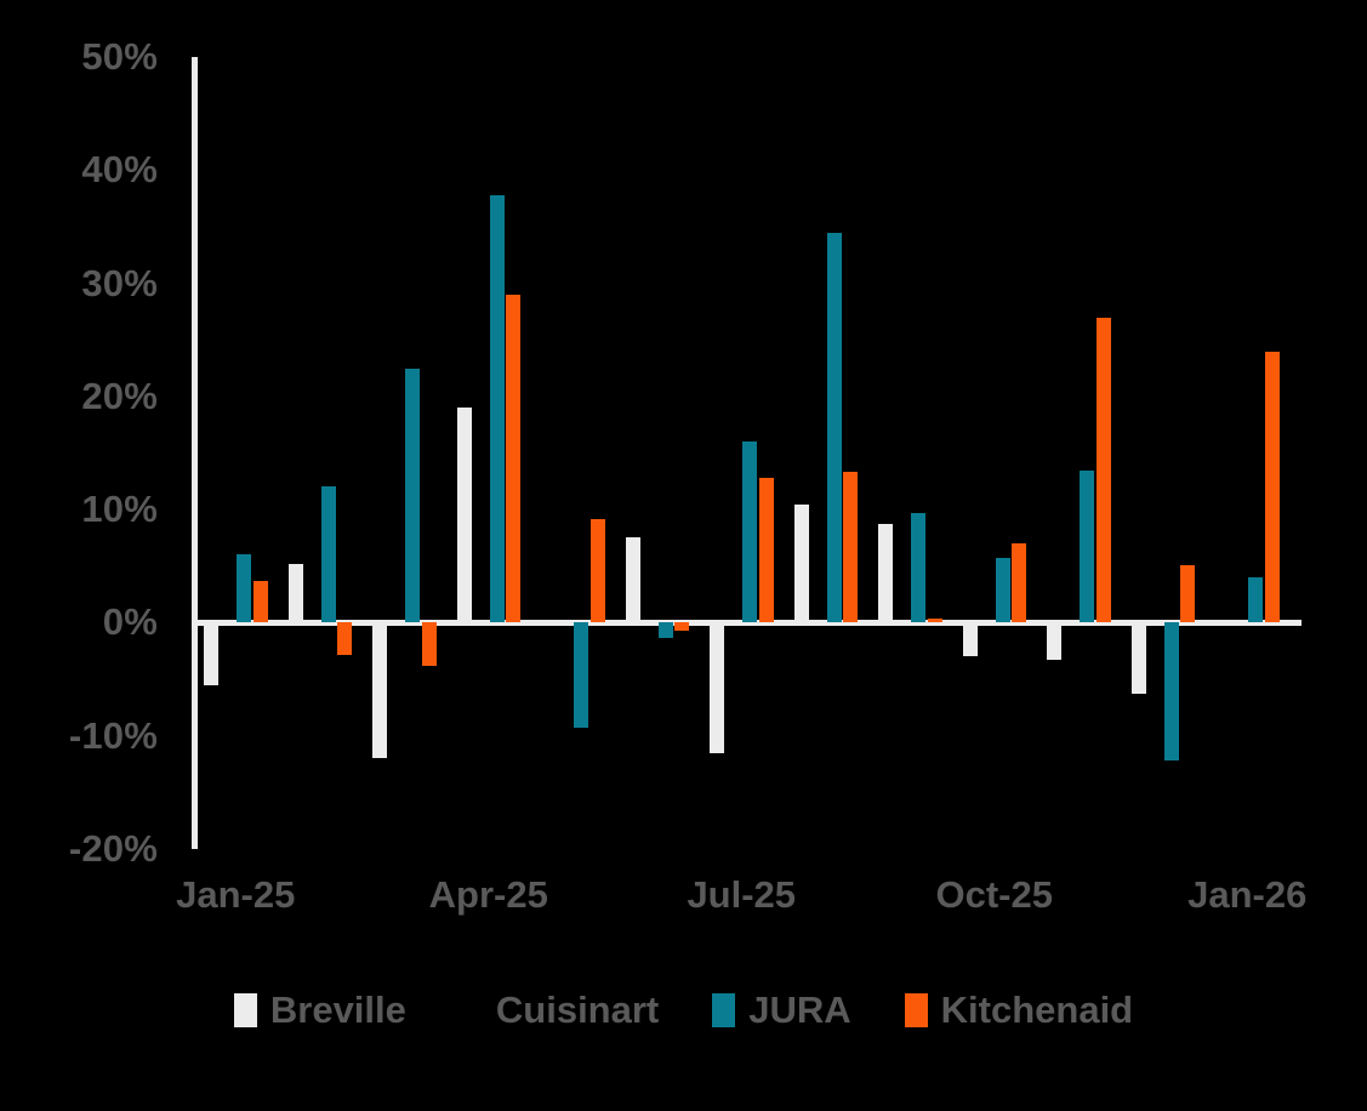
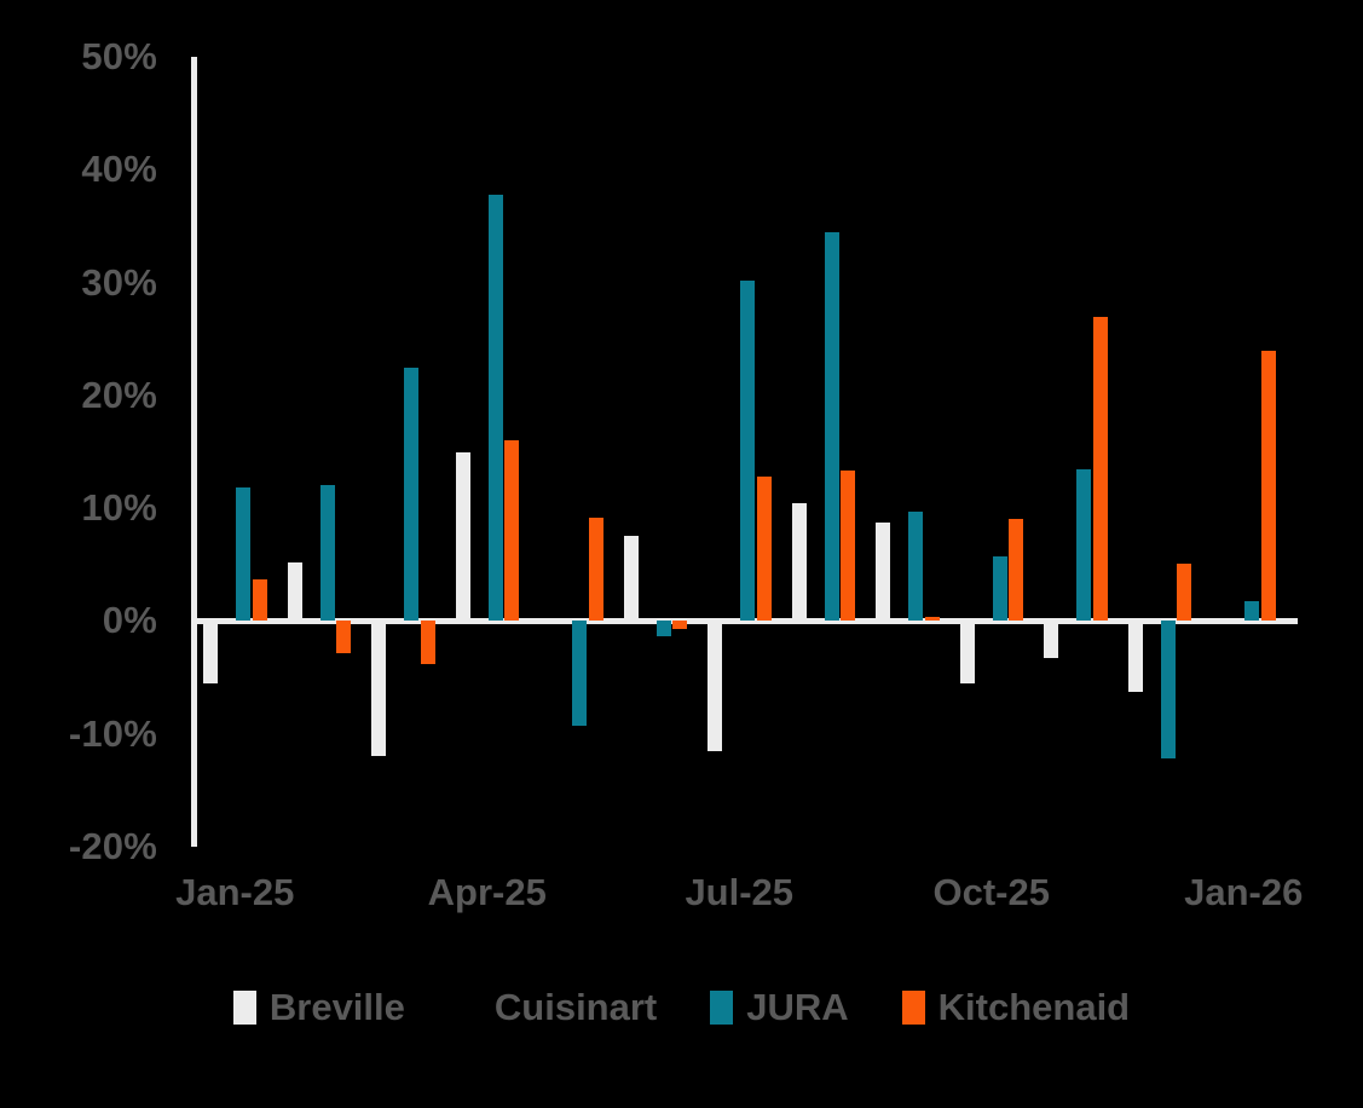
JURA/Jan-25: 6% -> 12%
Breville/Apr-25: 19% -> 15%
Kitchenaid/Apr-25: 29% -> 16%
JURA/Jul-25: 16% -> 30%
Breville/Oct-25: -3% -> -6%
Kitchenaid/Oct-25: 7% -> 9%
JURA/Jan-26: 4% -> 2%
